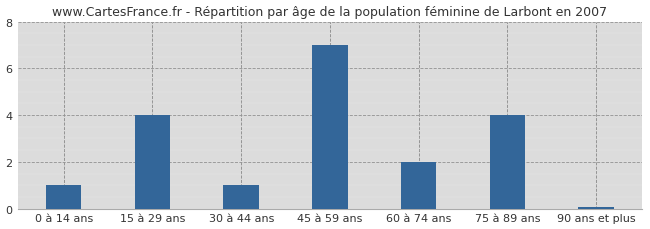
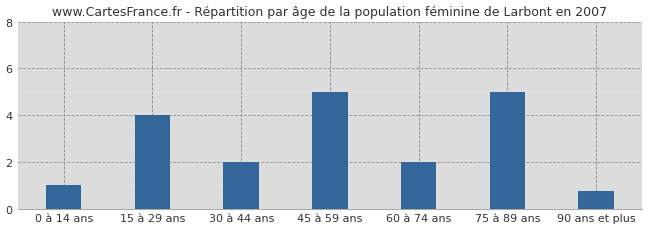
30 à 44 ans: 1.00 -> 2.00
45 à 59 ans: 7.00 -> 5.00
75 à 89 ans: 4.00 -> 5.00
90 ans et plus: 0.07 -> 0.75
